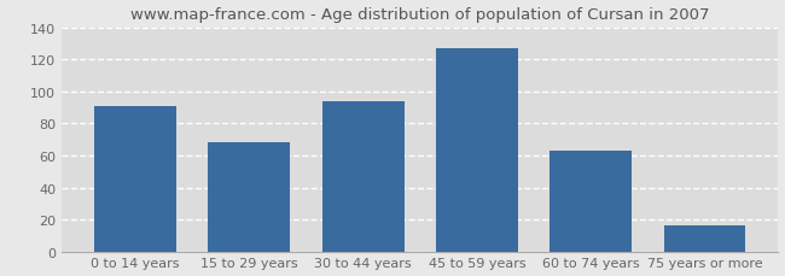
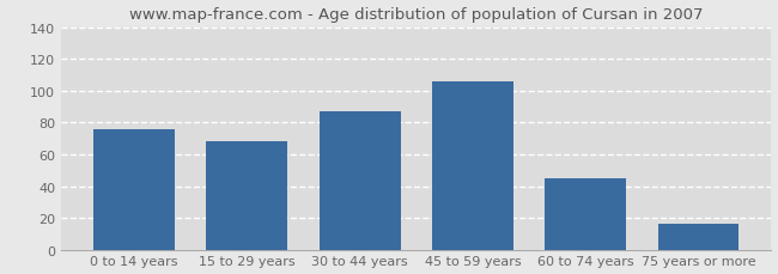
0 to 14 years: 91 -> 76
30 to 44 years: 94 -> 87
45 to 59 years: 127 -> 106
60 to 74 years: 63 -> 45
